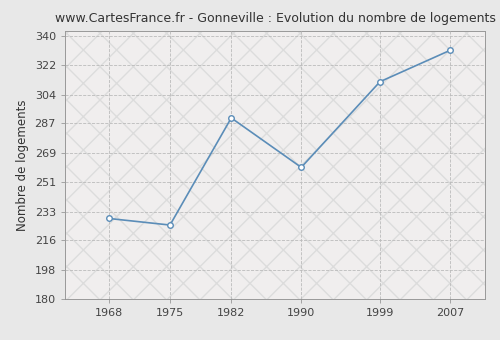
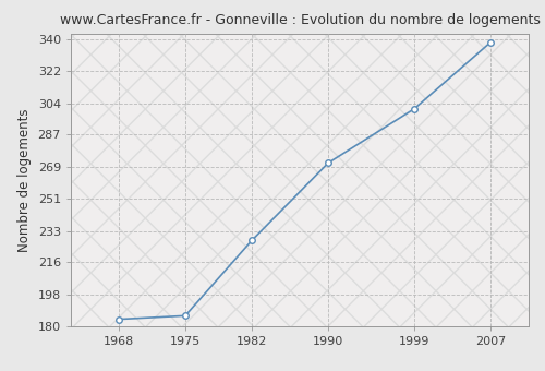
1968: 229 -> 184
1975: 225 -> 186
1982: 290 -> 228
1990: 260 -> 271
1999: 312 -> 301
2007: 331 -> 338
